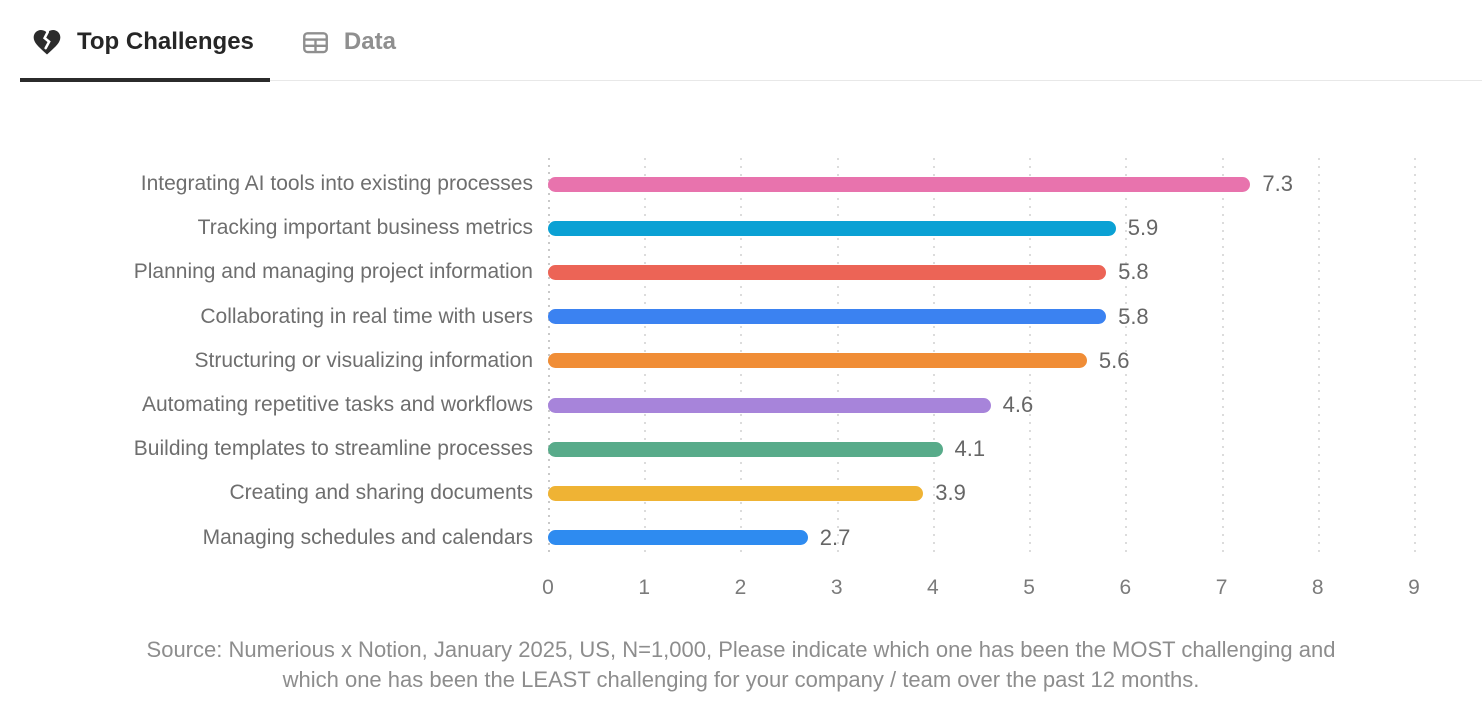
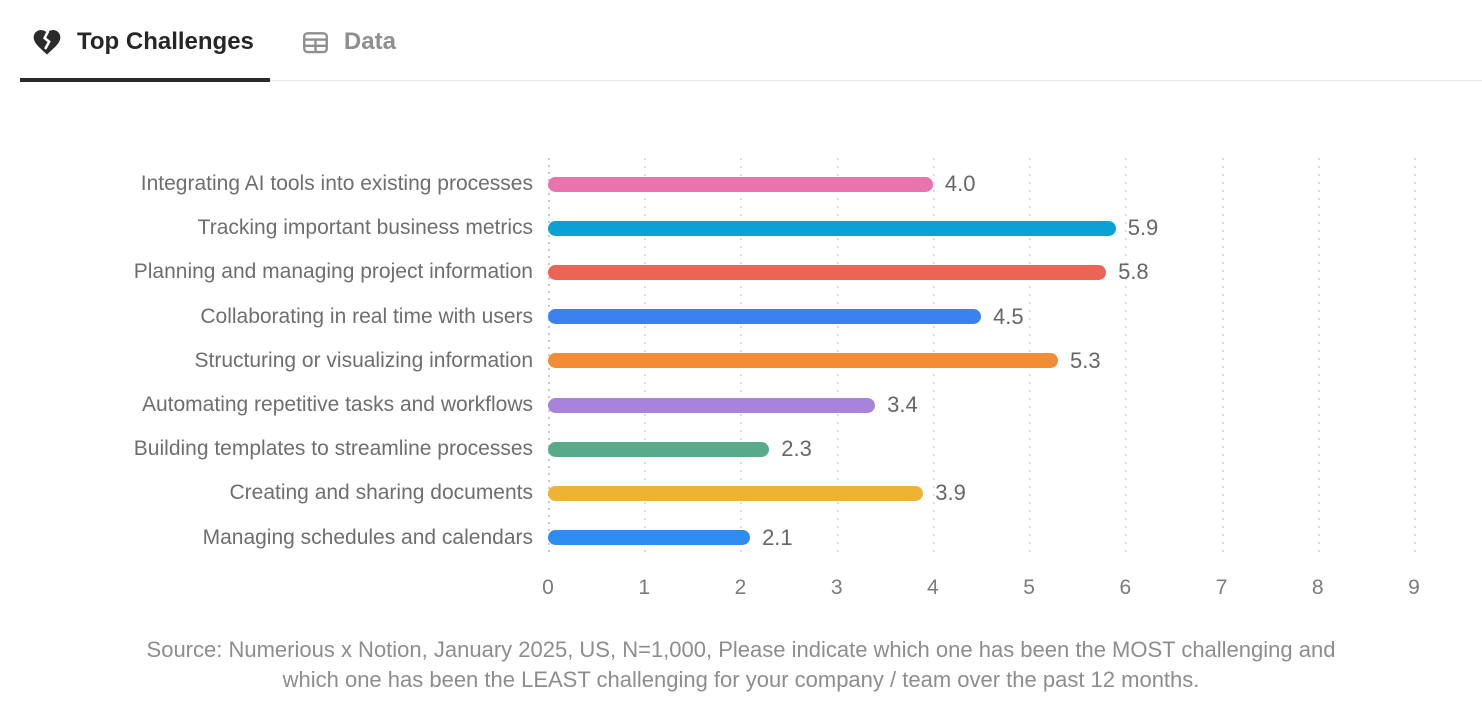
Integrating AI tools into existing processes: 7.3 -> 4.0
Collaborating in real time with users: 5.8 -> 4.5
Structuring or visualizing information: 5.6 -> 5.3
Automating repetitive tasks and workflows: 4.6 -> 3.4
Building templates to streamline processes: 4.1 -> 2.3
Managing schedules and calendars: 2.7 -> 2.1
